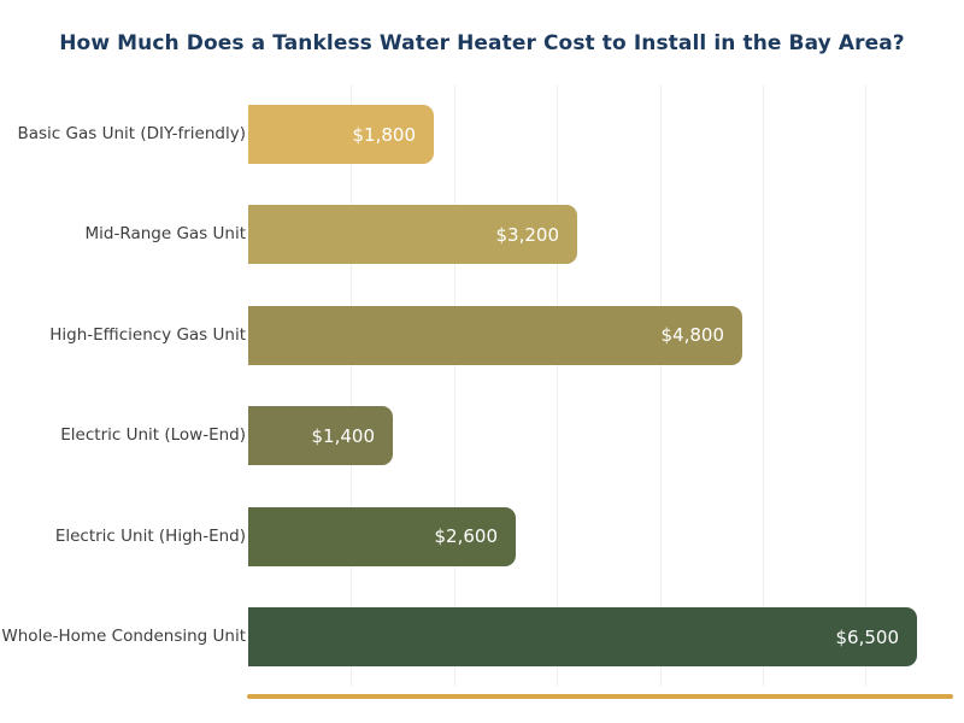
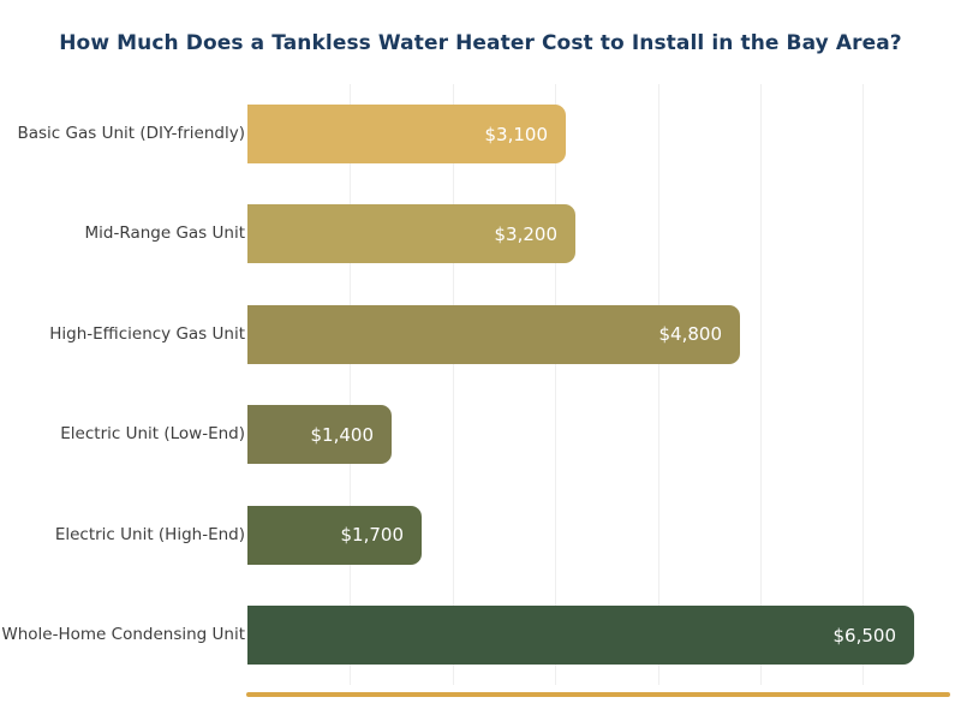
Basic Gas Unit (DIY-friendly): $1,800 -> $3,100
Electric Unit (High-End): $2,600 -> $1,700
